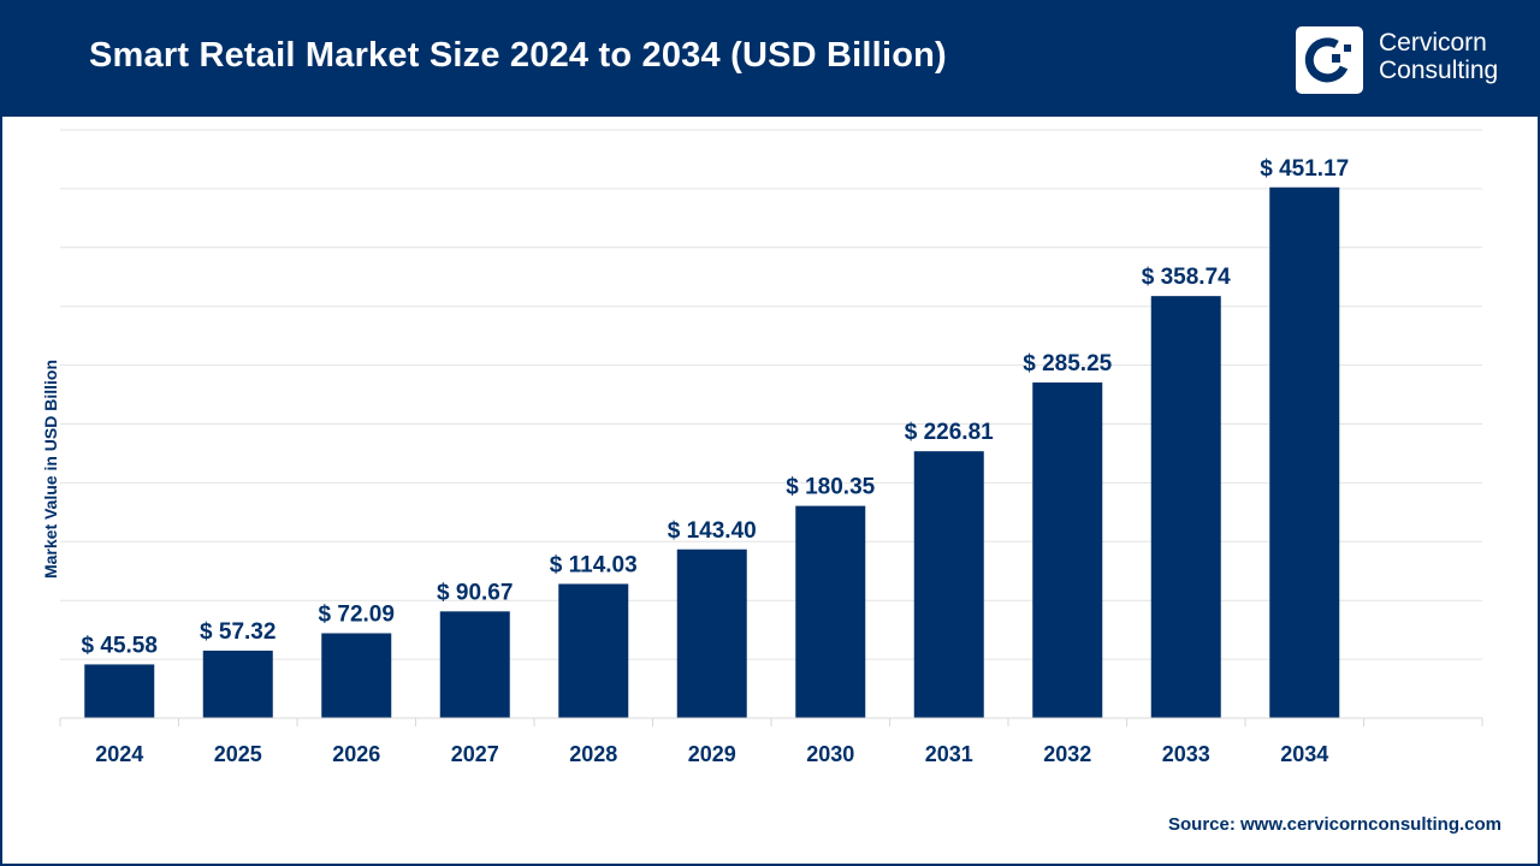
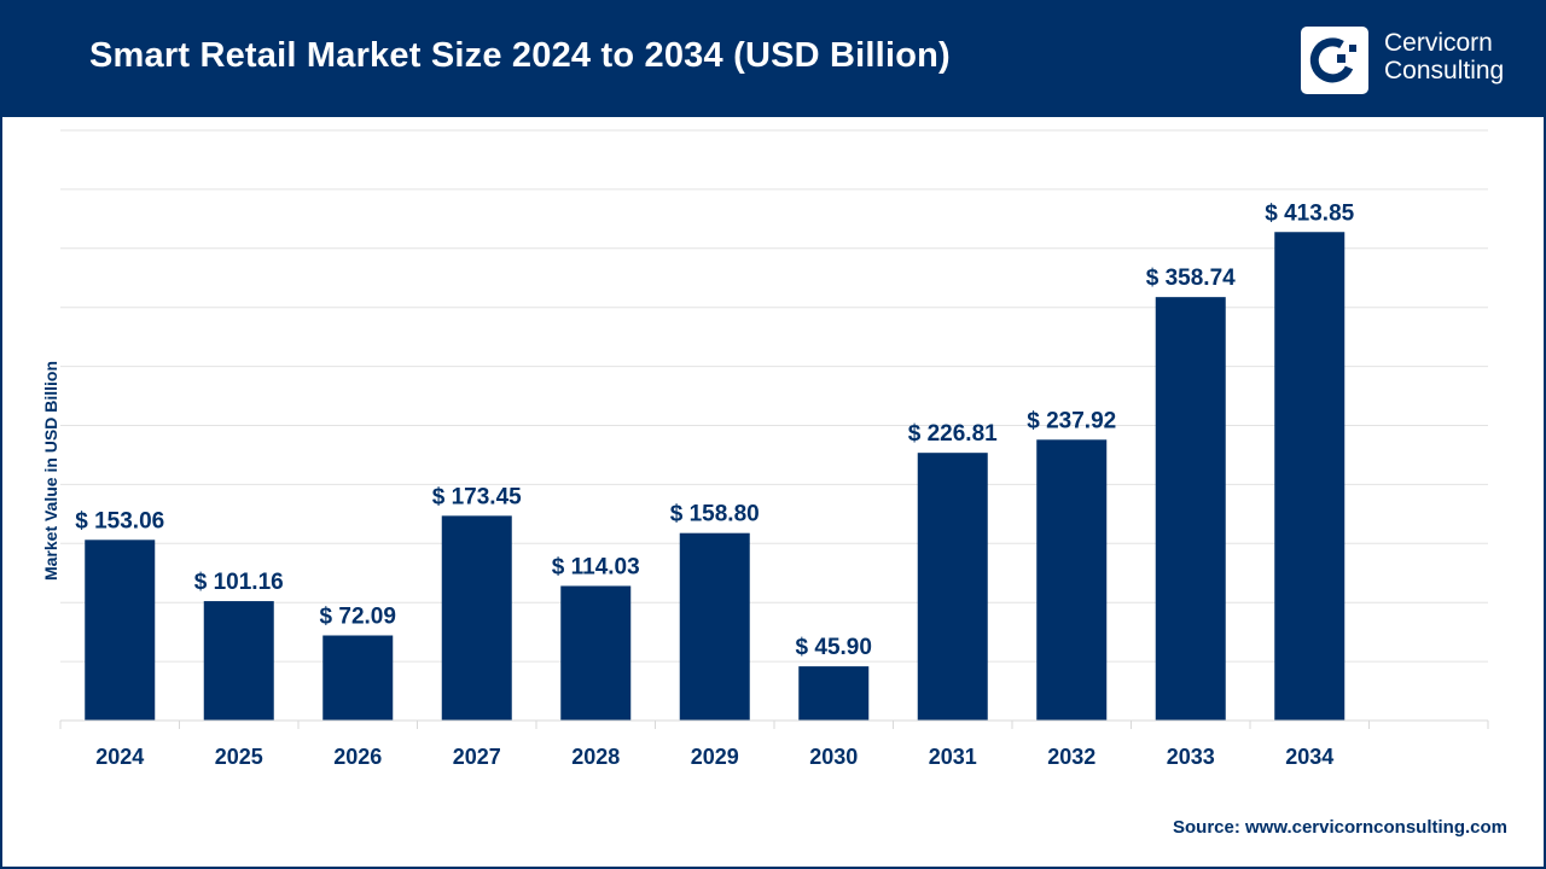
2024: 45.58 -> 153.06
2025: 57.32 -> 101.16
2027: 90.67 -> 173.45
2029: 143.40 -> 158.80
2030: 180.35 -> 45.90
2032: 285.25 -> 237.92
2034: 451.17 -> 413.85
